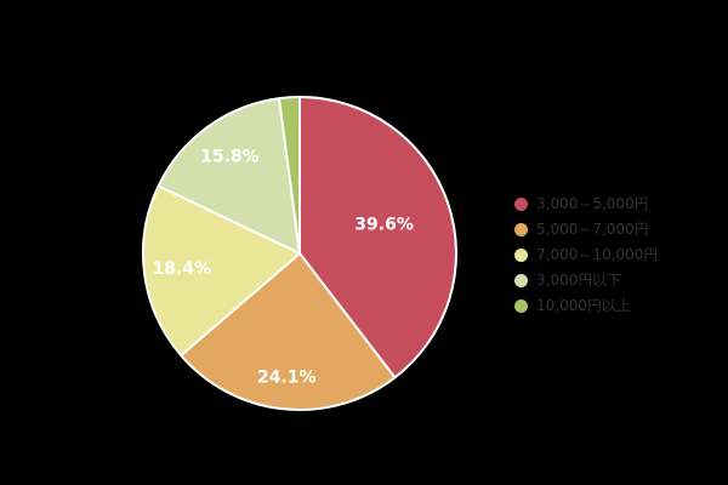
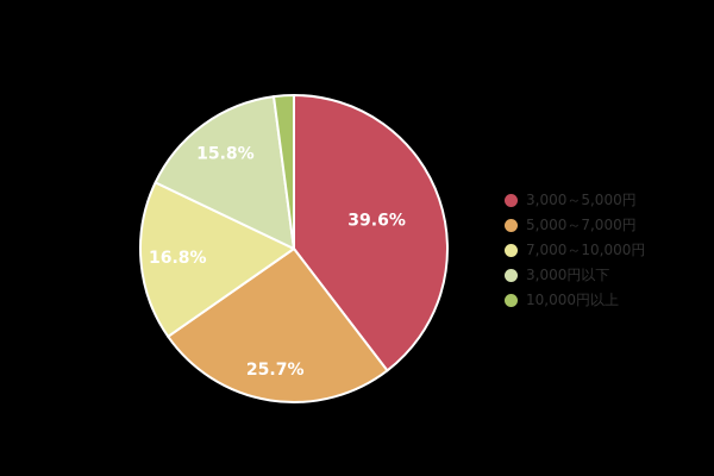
5,000～7,000円: 24.1% -> 25.7%
7,000～10,000円: 18.4% -> 16.8%
